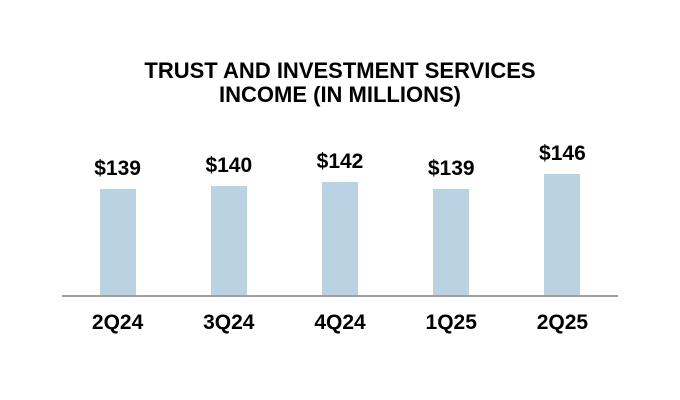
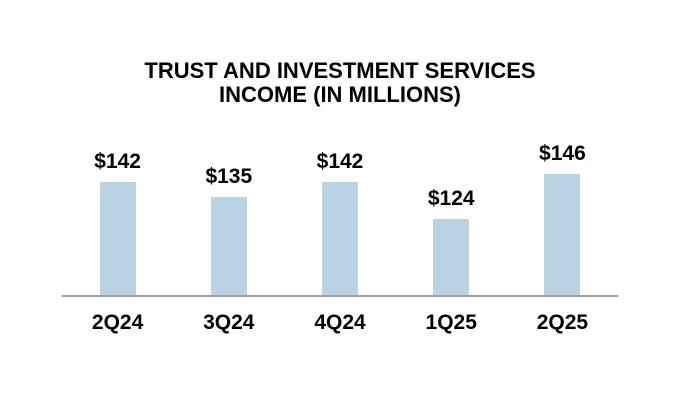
2Q24: $139 -> $142
3Q24: $140 -> $135
1Q25: $139 -> $124
